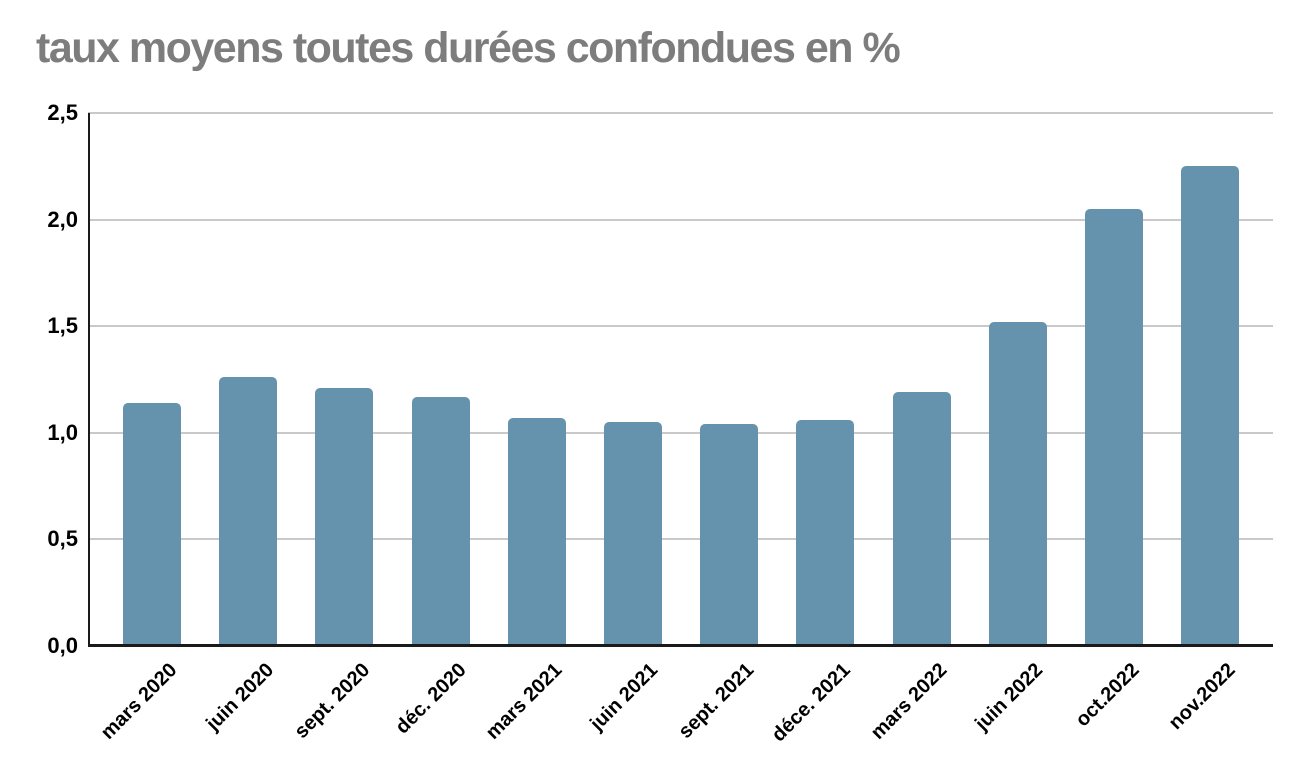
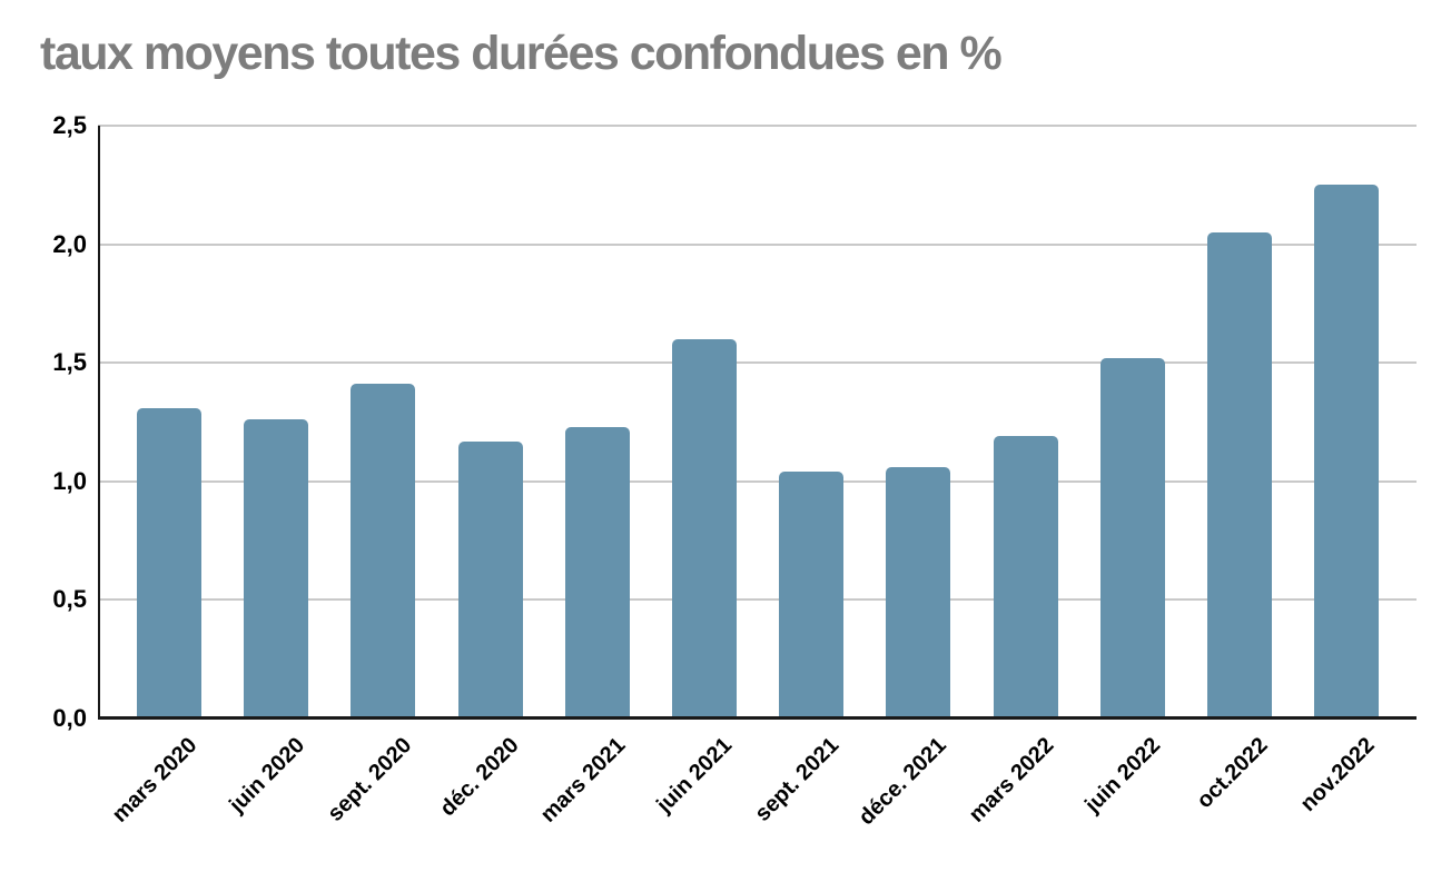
mars 2020: 1,14 -> 1,31
sept. 2020: 1,21 -> 1,41
mars 2021: 1,07 -> 1,23
juin 2021: 1,05 -> 1,60
